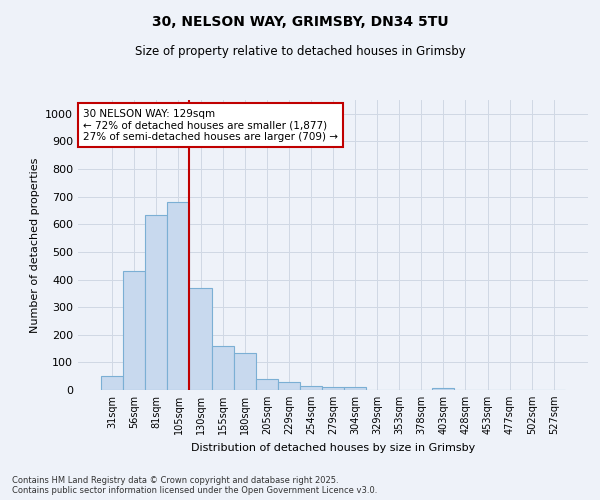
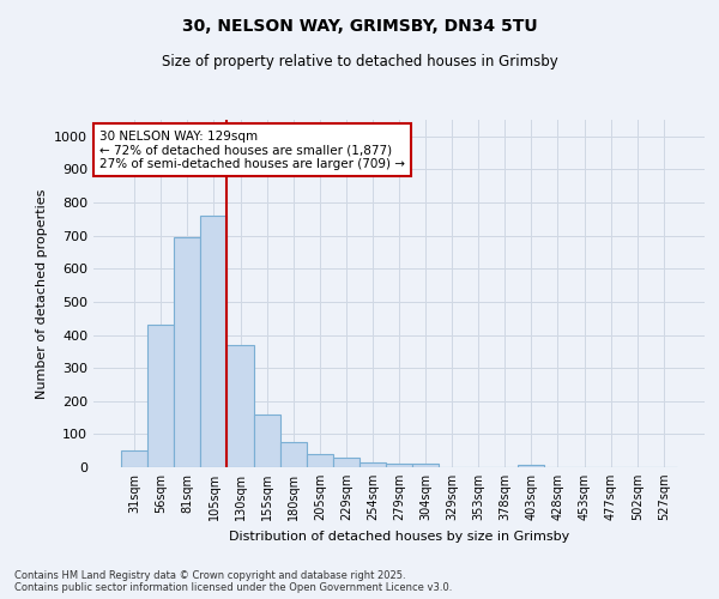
81sqm: 635 -> 695
105sqm: 680 -> 760
180sqm: 135 -> 75
